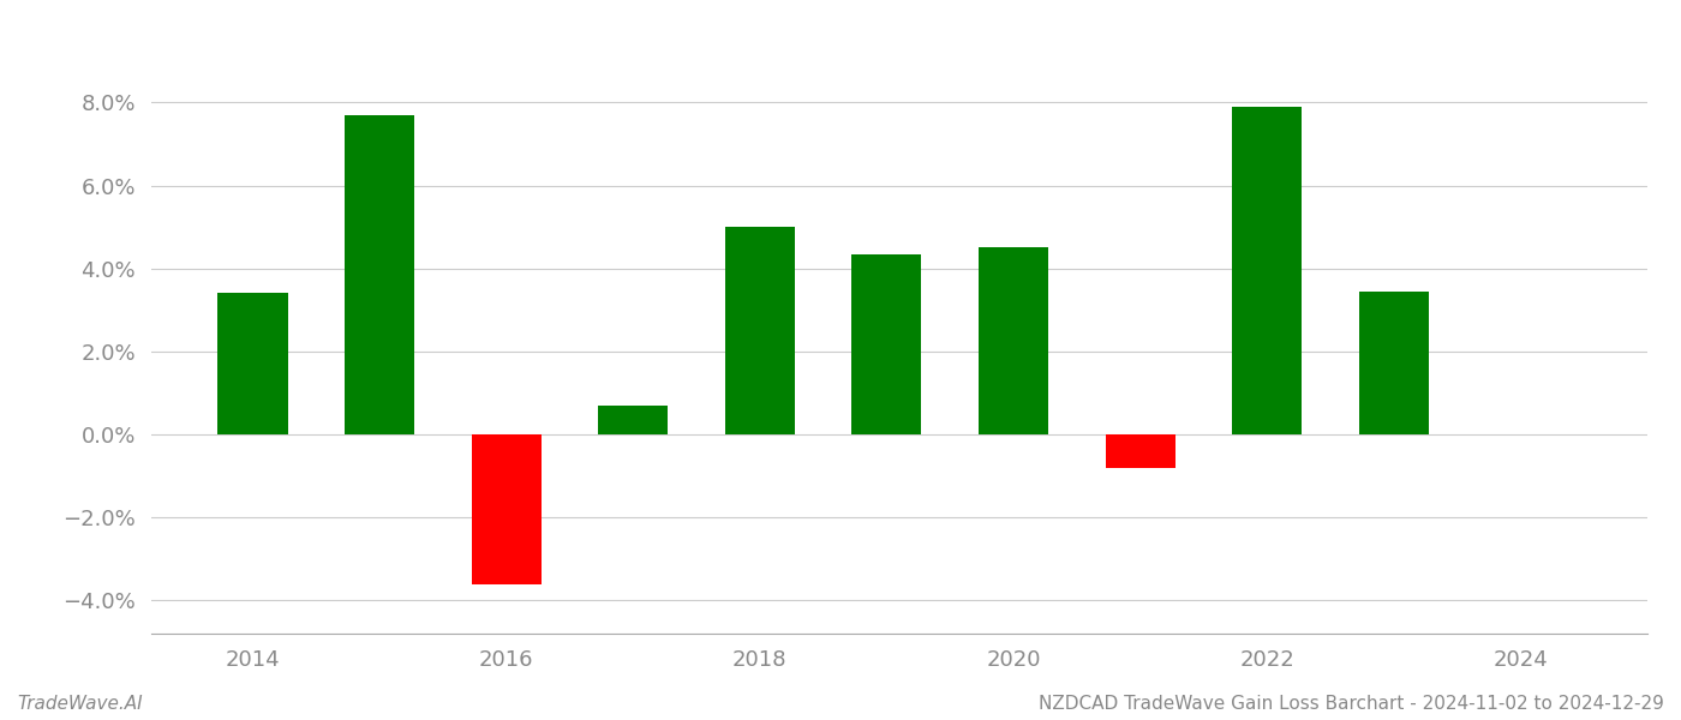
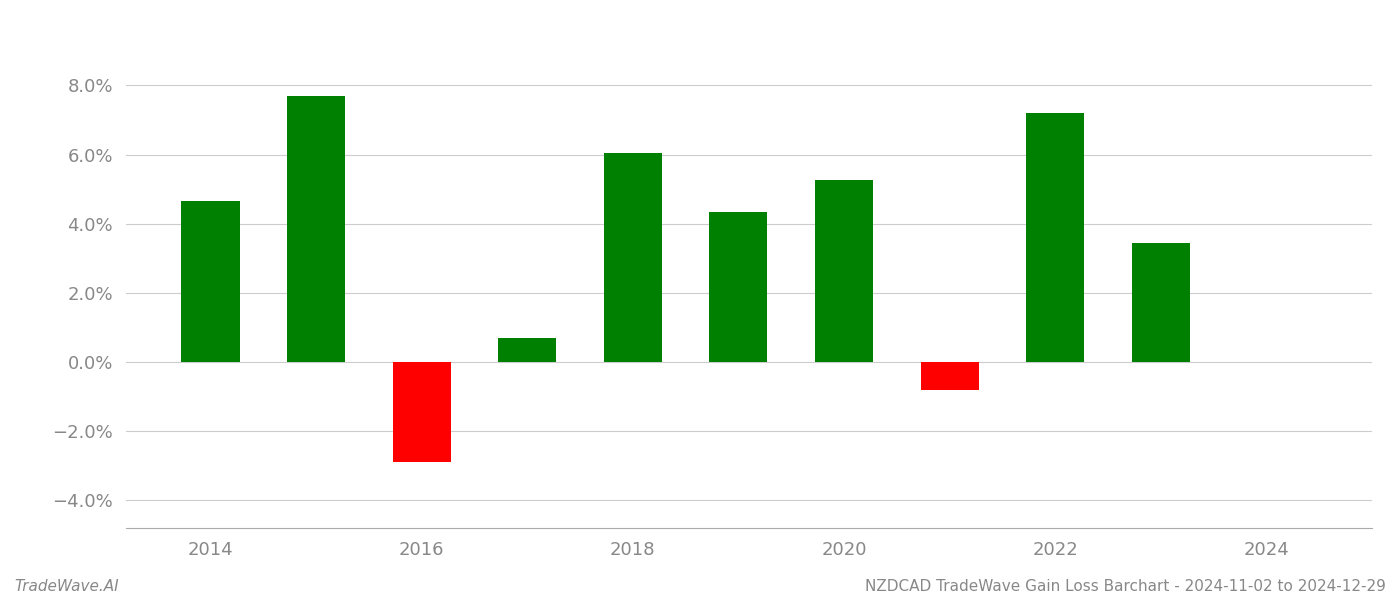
2014: 3.40% -> 4.65%
2016: -3.60% -> -2.90%
2018: 5.00% -> 6.05%
2020: 4.50% -> 5.25%
2022: 7.90% -> 7.20%
